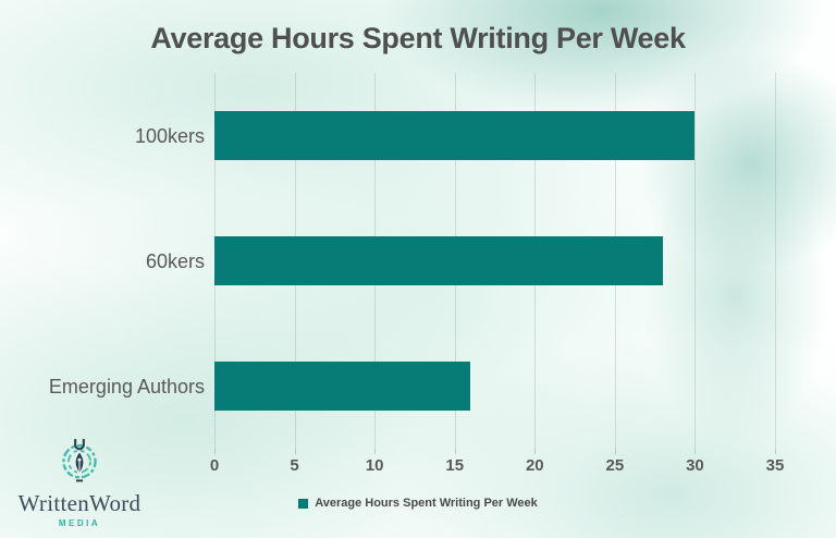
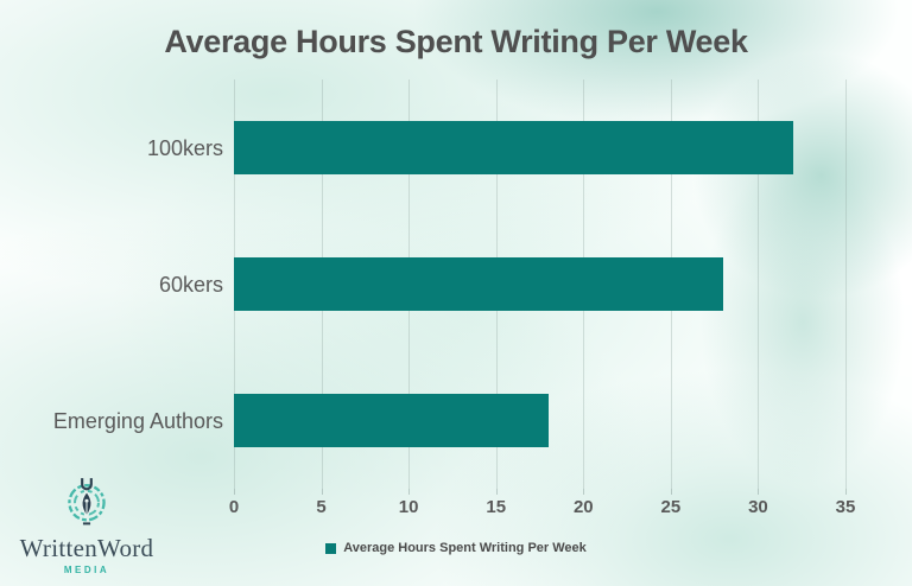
100kers: 30 -> 32
Emerging Authors: 16 -> 18
